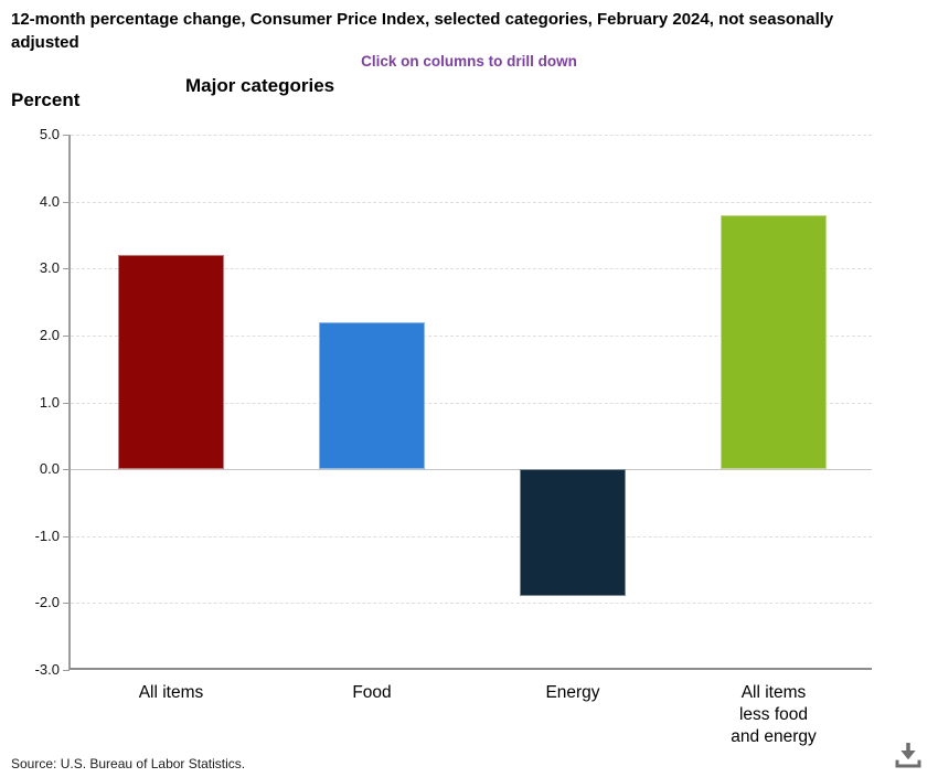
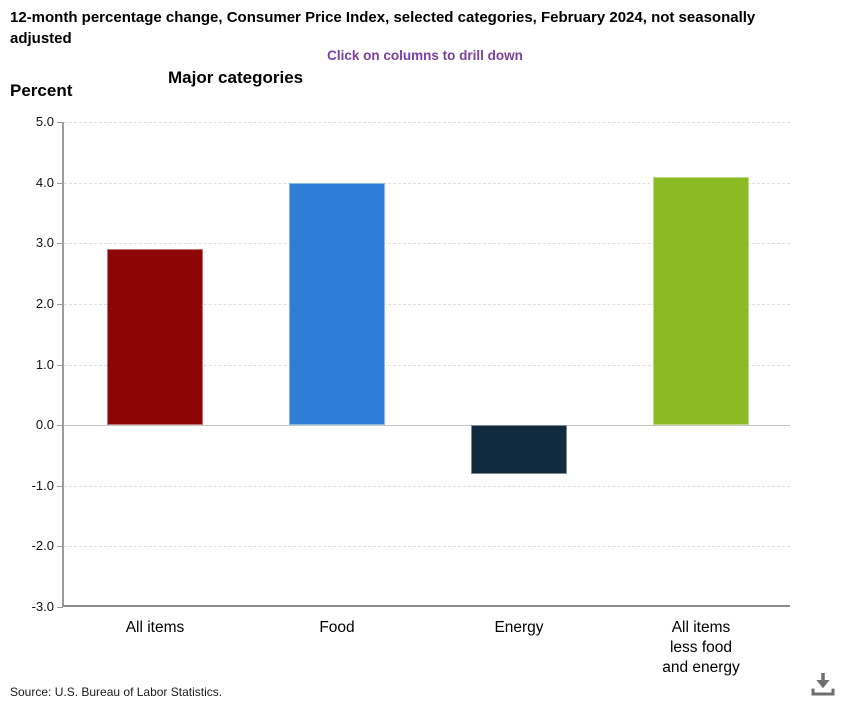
All items: 3.2 -> 2.9
Food: 2.2 -> 4.0
Energy: -1.9 -> -0.8
All items less food and energy: 3.8 -> 4.1
